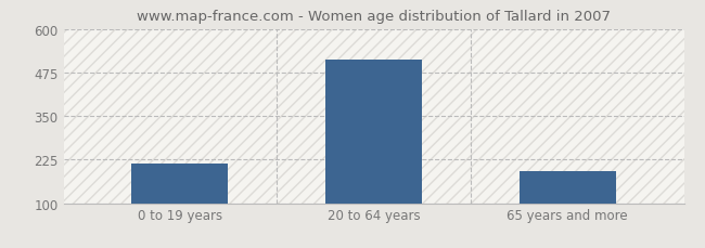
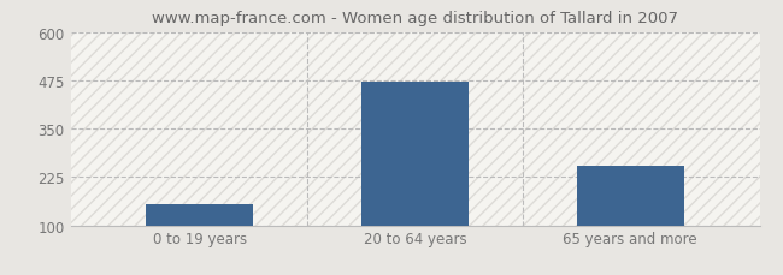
0 to 19 years: 215 -> 155
20 to 64 years: 513 -> 470
65 years and more: 192 -> 255
